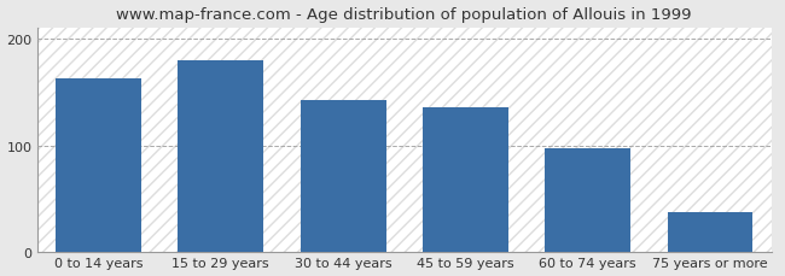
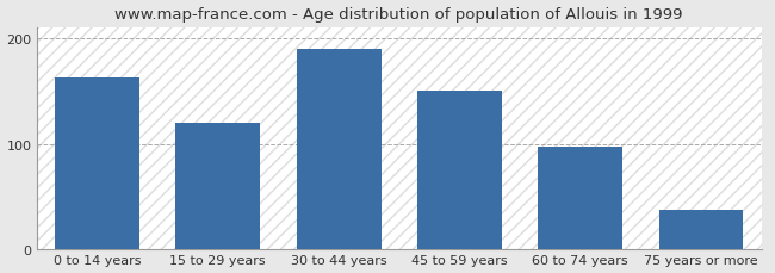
15 to 29 years: 180 -> 120
30 to 44 years: 142 -> 190
45 to 59 years: 136 -> 150
